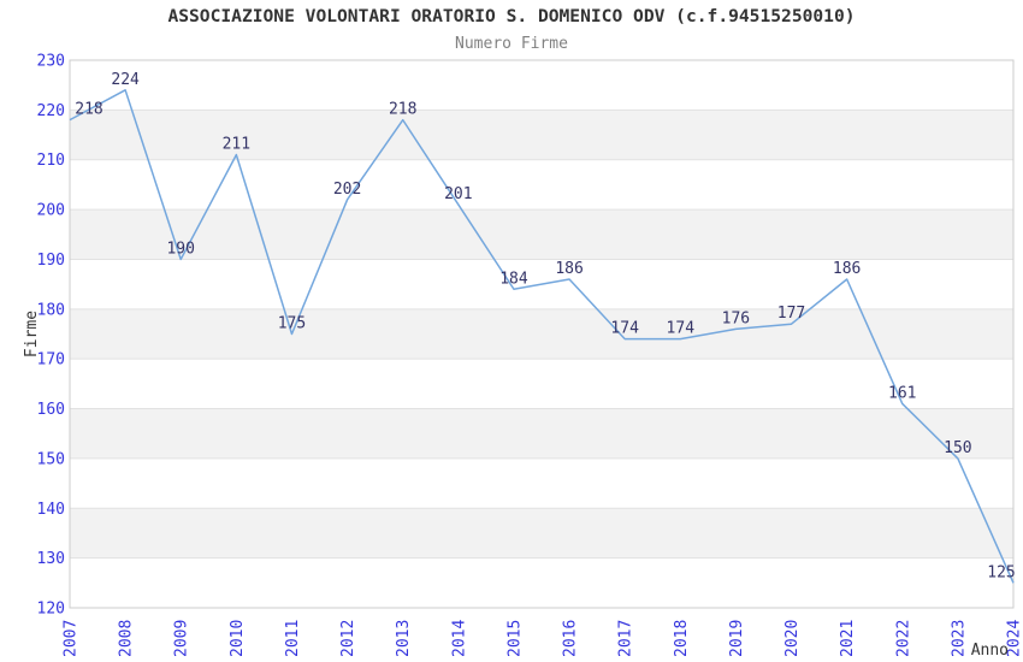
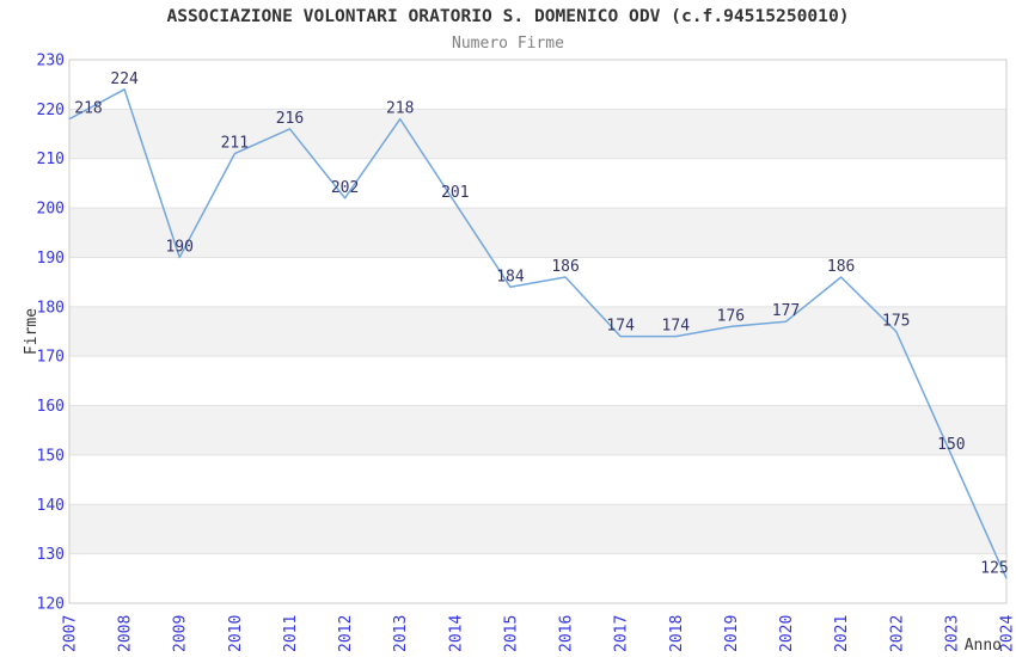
2011: 175 -> 216
2022: 161 -> 175
